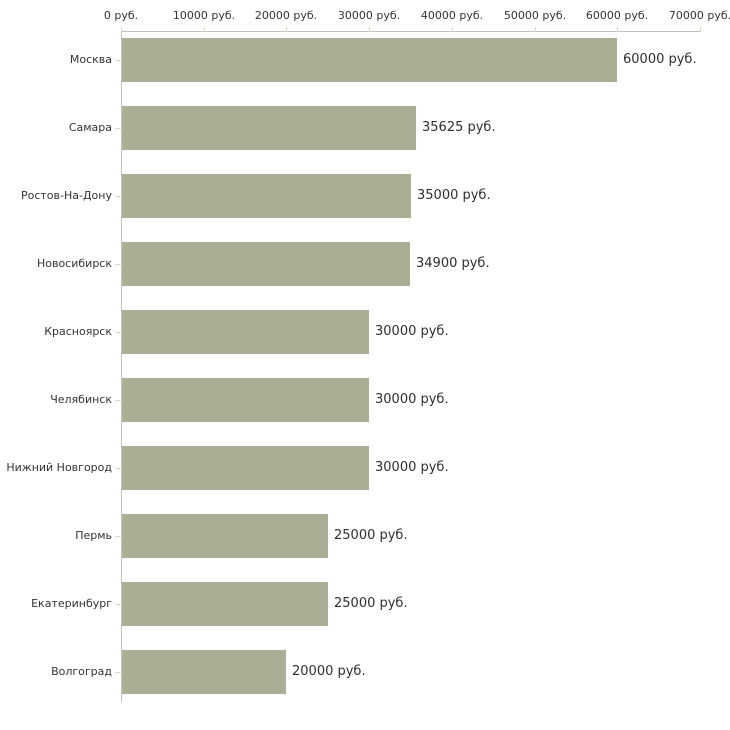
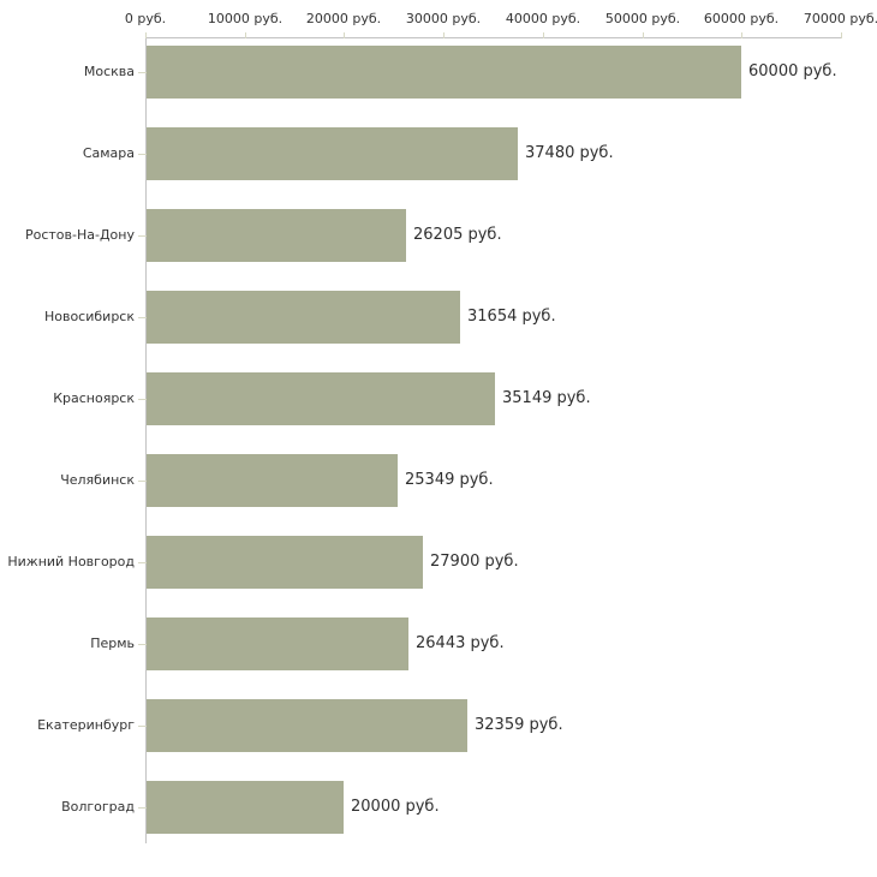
Самара: 35625 -> 37480
Ростов-На-Дону: 35000 -> 26205
Новосибирск: 34900 -> 31654
Красноярск: 30000 -> 35149
Челябинск: 30000 -> 25349
Нижний Новгород: 30000 -> 27900
Пермь: 25000 -> 26443
Екатеринбург: 25000 -> 32359
